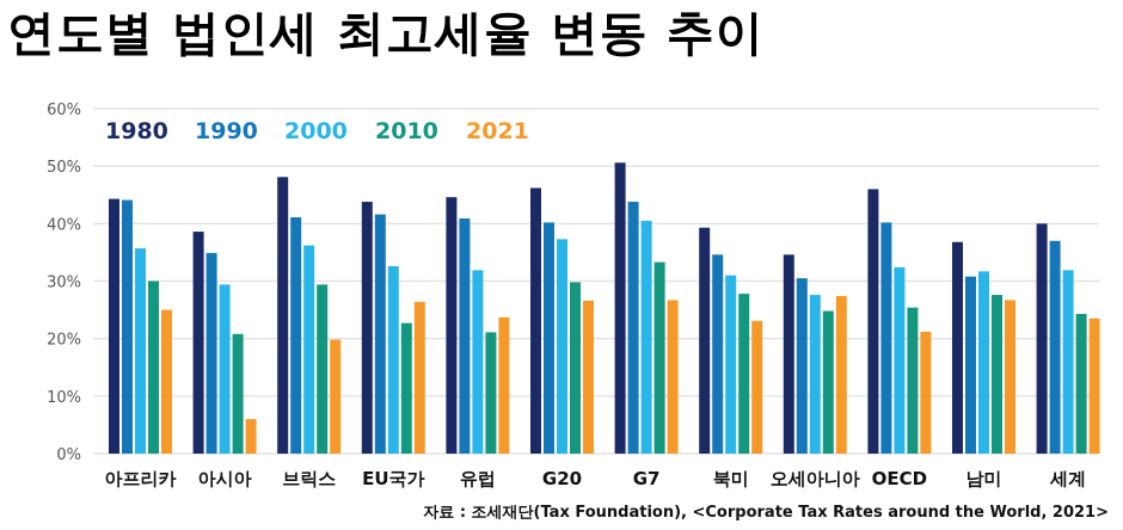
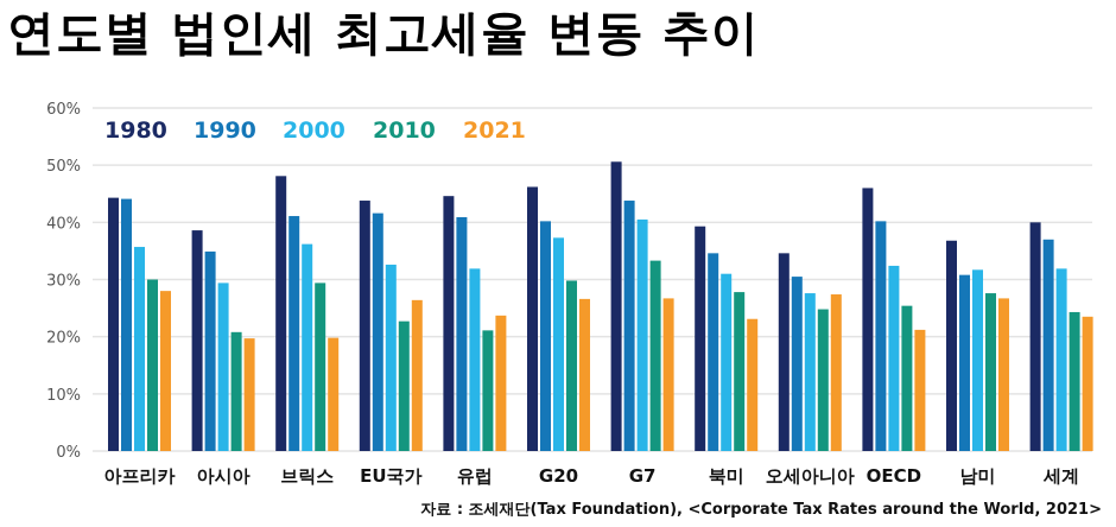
2021/아프리카: 25% -> 28%
2021/아시아: 6% -> 20%
